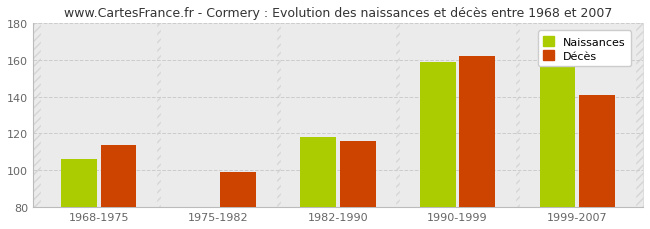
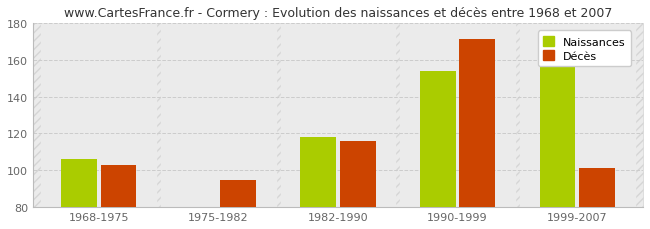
Décès/1968-1975: 114 -> 103
Décès/1975-1982: 99 -> 95
Naissances/1990-1999: 159 -> 154
Décès/1990-1999: 162 -> 171
Décès/1999-2007: 141 -> 101
